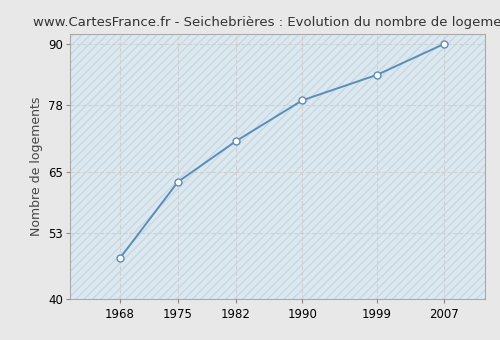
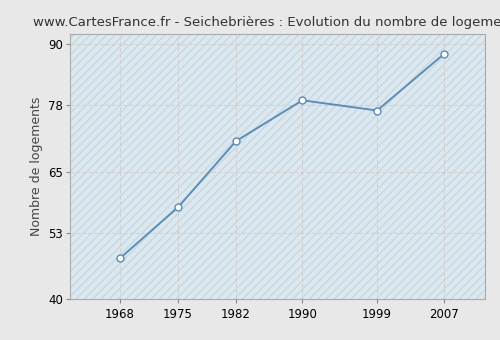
1975: 63 -> 58
1999: 84 -> 77
2007: 90 -> 88
